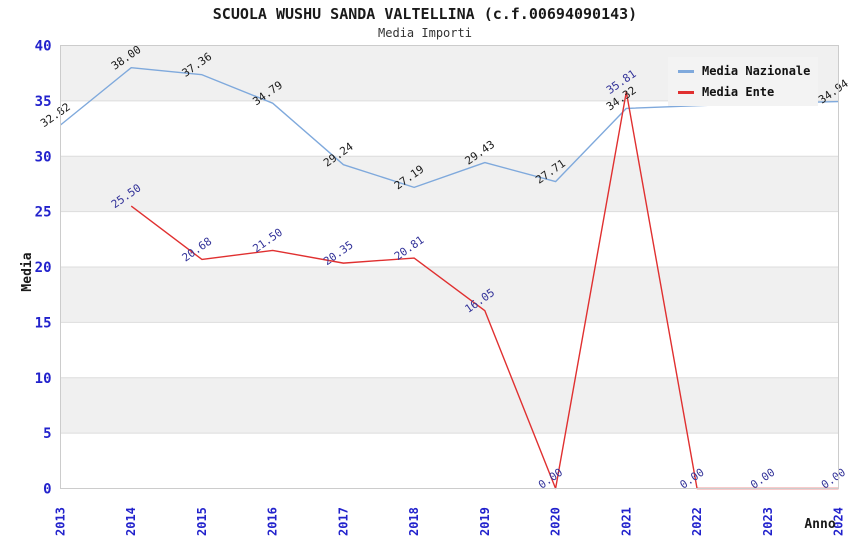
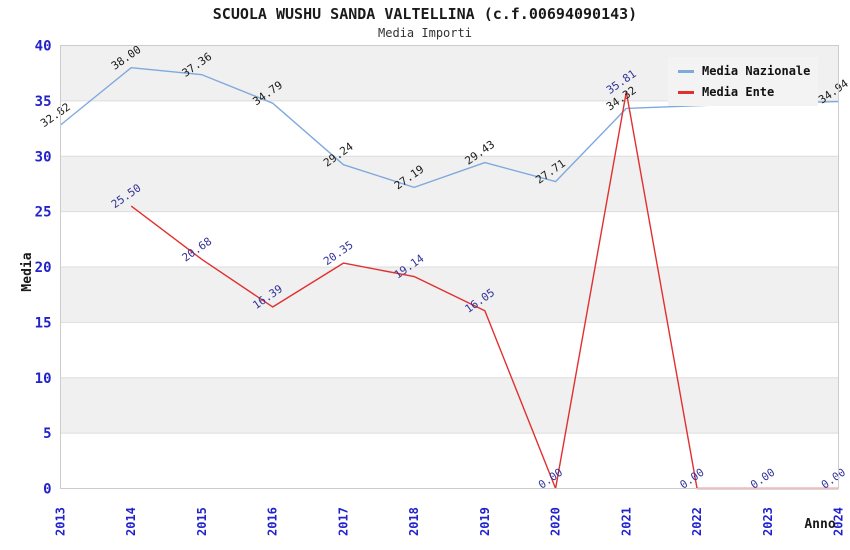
Media Ente/2016: 21.50 -> 16.39
Media Ente/2018: 20.81 -> 19.14
